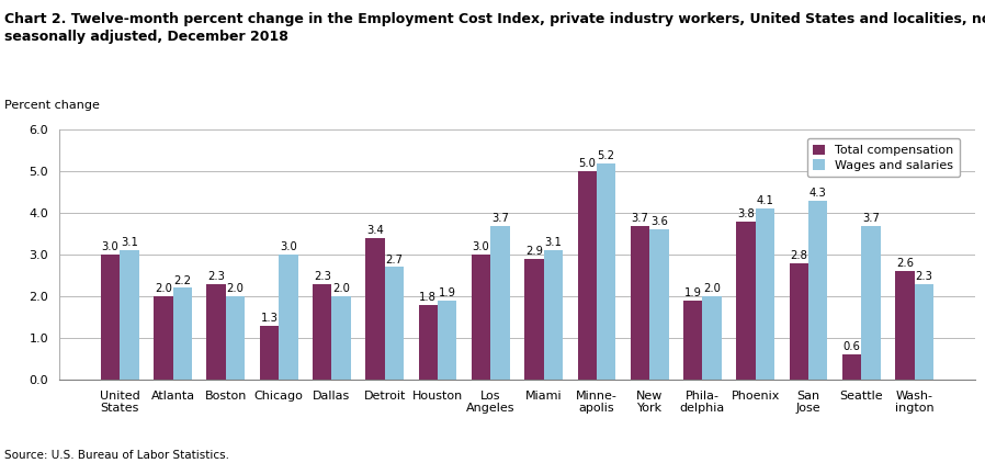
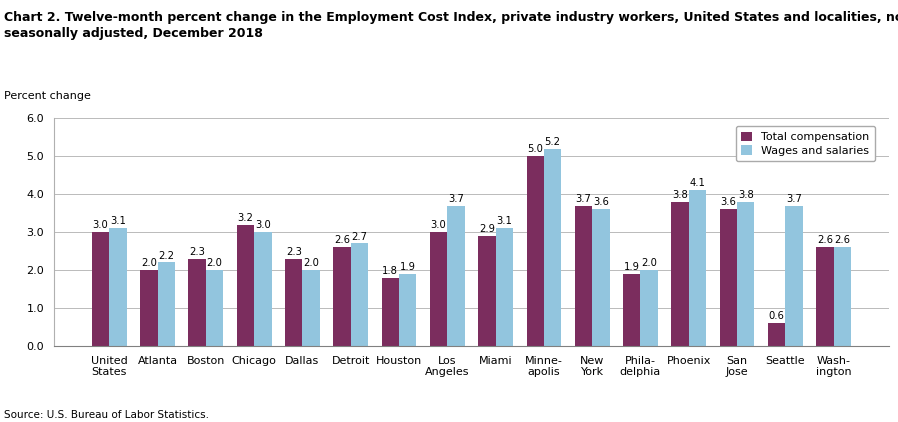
Total compensation/Chicago: 1.3 -> 3.2
Total compensation/Detroit: 3.4 -> 2.6
Total compensation/San Jose: 2.8 -> 3.6
Wages and salaries/San Jose: 4.3 -> 3.8
Wages and salaries/Wash- ington: 2.3 -> 2.6
